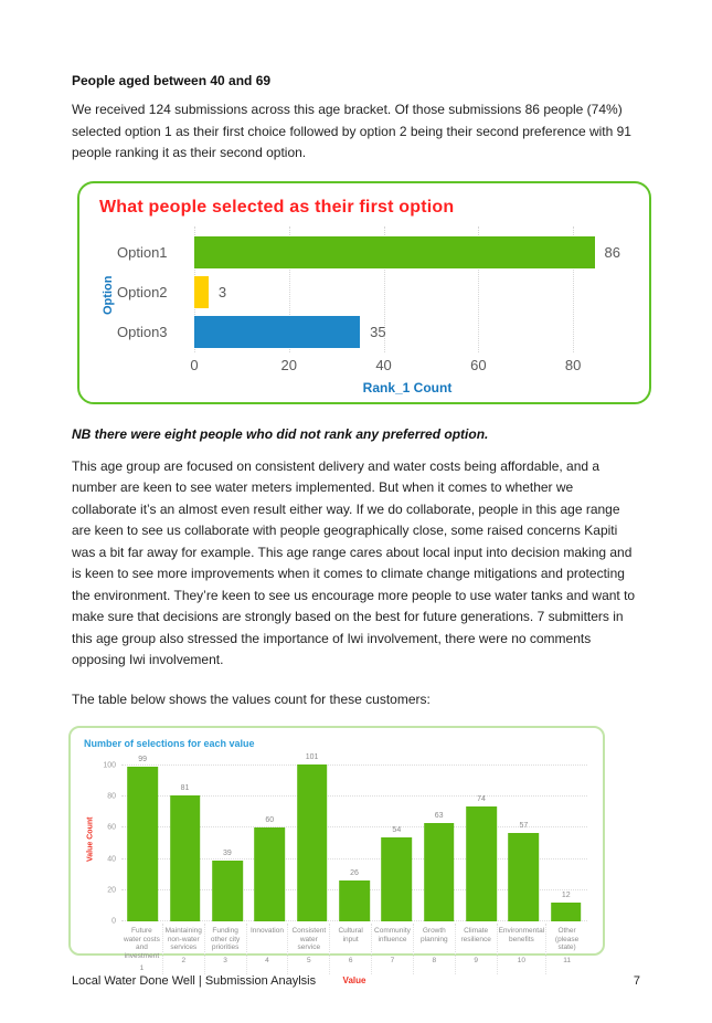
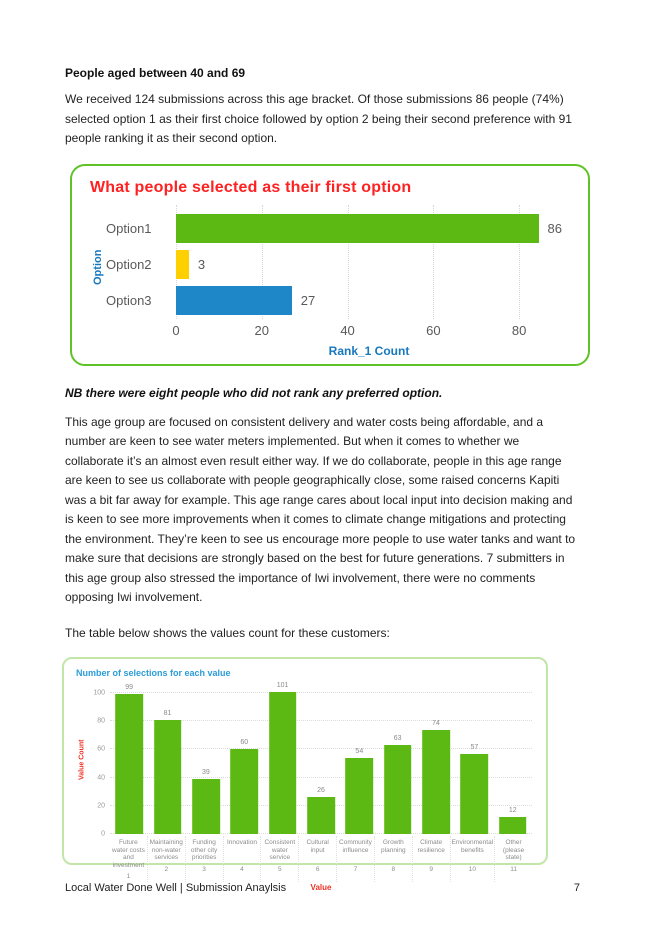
What people selected as their first option/Option3: 35 -> 27
